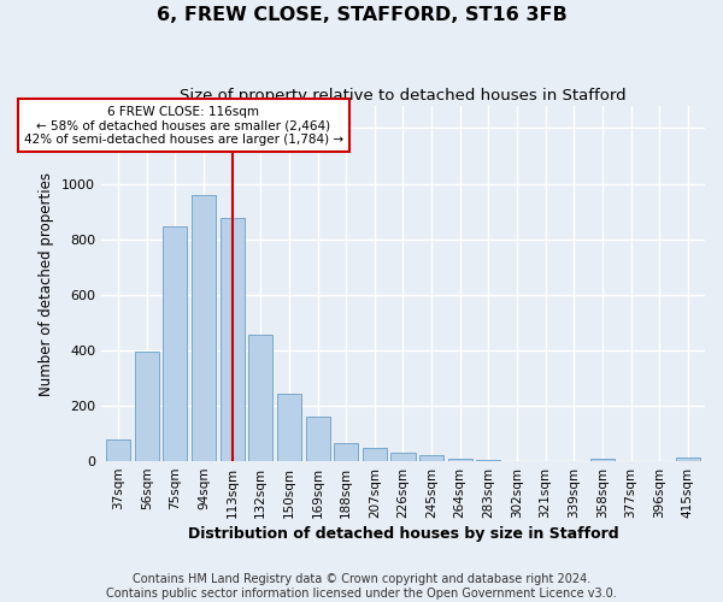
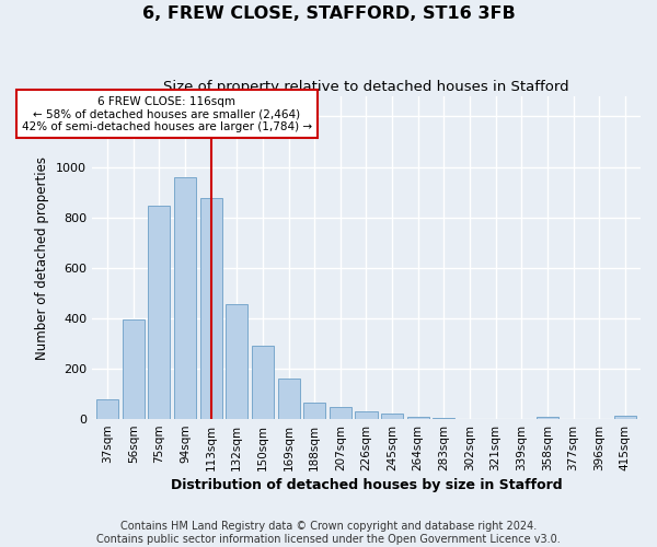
150sqm: 245 -> 290
